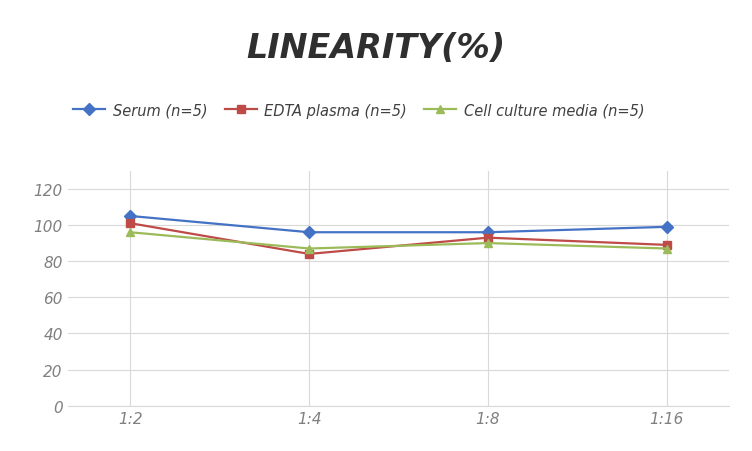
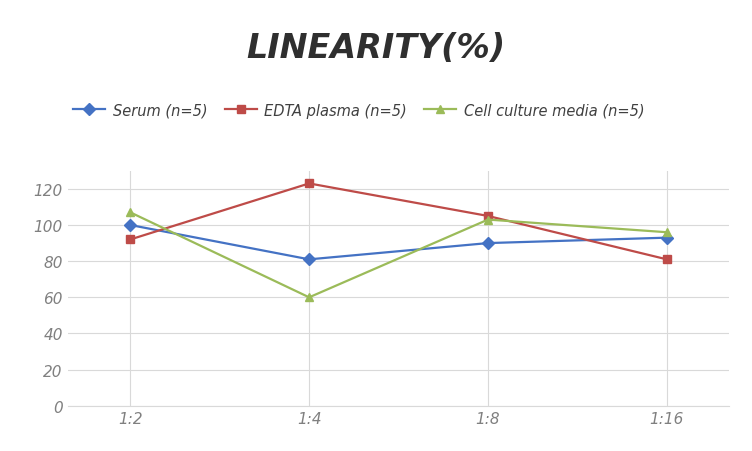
Serum (n=5)/1:2: 105 -> 100
EDTA plasma (n=5)/1:2: 101 -> 92
Cell culture media (n=5)/1:2: 96 -> 107
Serum (n=5)/1:4: 96 -> 81
EDTA plasma (n=5)/1:4: 84 -> 123
Cell culture media (n=5)/1:4: 87 -> 60
Serum (n=5)/1:8: 96 -> 90
EDTA plasma (n=5)/1:8: 93 -> 105
Cell culture media (n=5)/1:8: 90 -> 103
Serum (n=5)/1:16: 99 -> 93
EDTA plasma (n=5)/1:16: 89 -> 81
Cell culture media (n=5)/1:16: 87 -> 96
